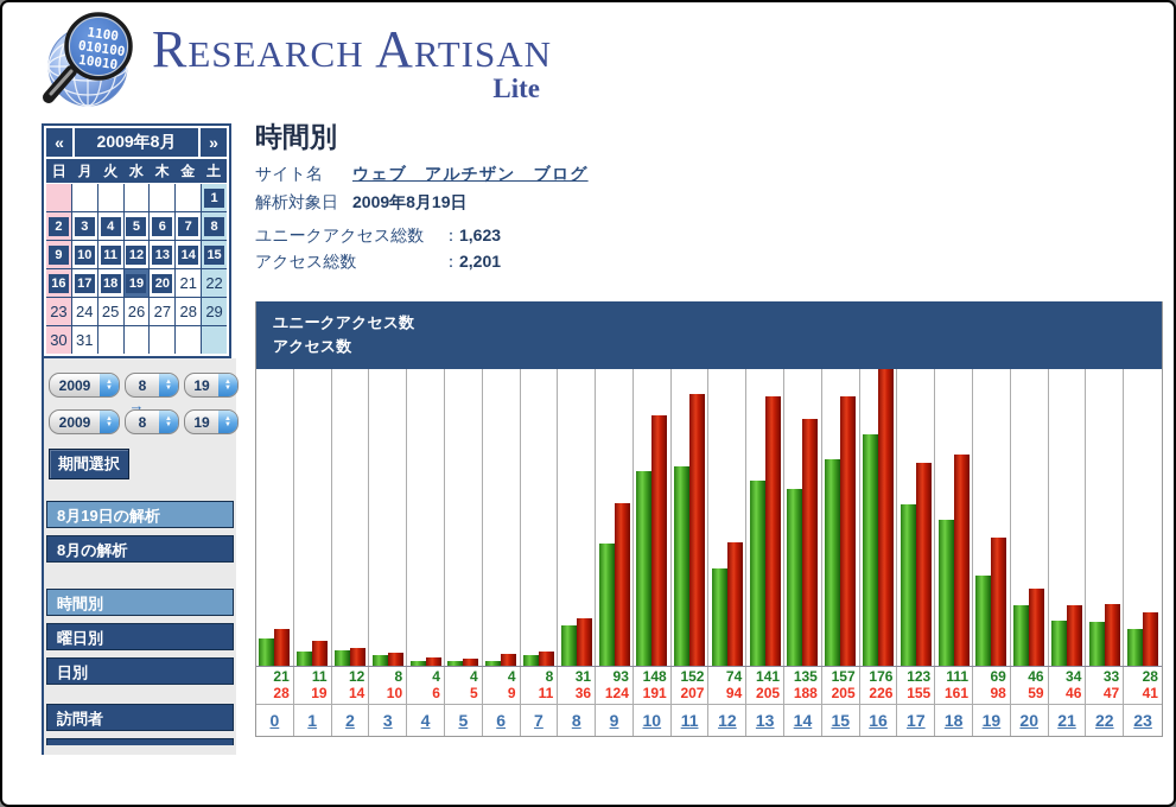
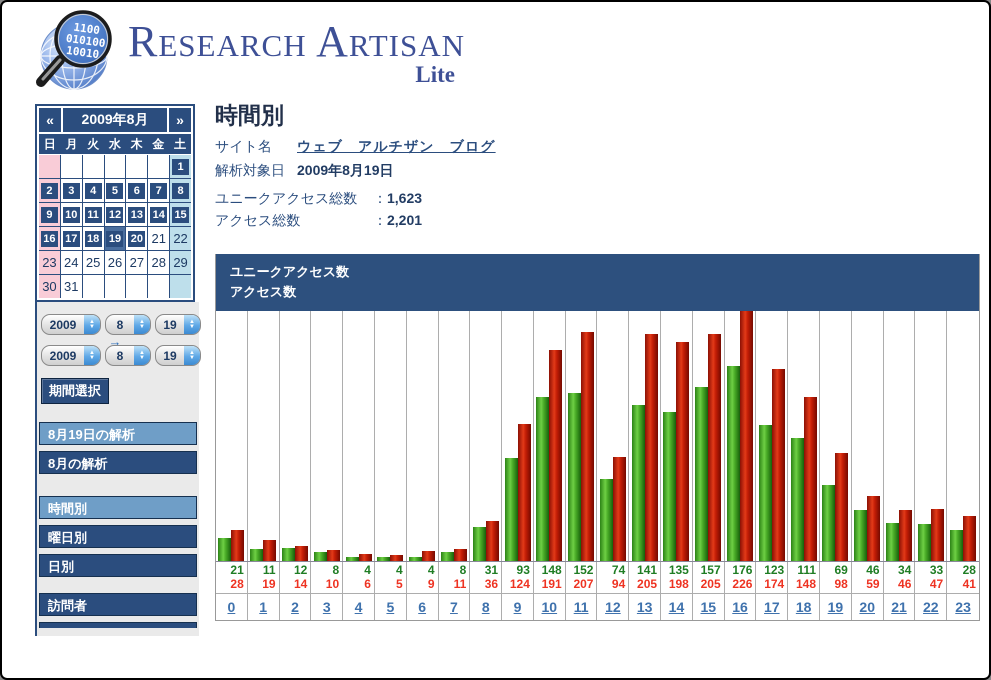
アクセス数/14: 188 -> 198
アクセス数/17: 155 -> 174
アクセス数/18: 161 -> 148
